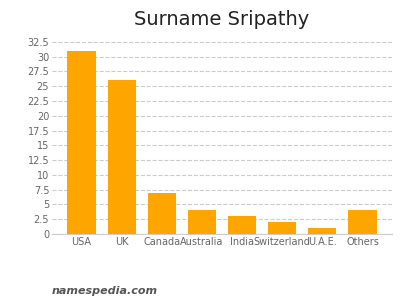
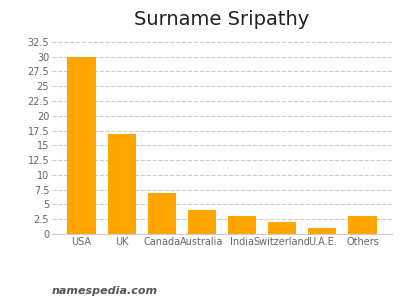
USA: 31 -> 30
UK: 26 -> 17
Others: 4 -> 3
